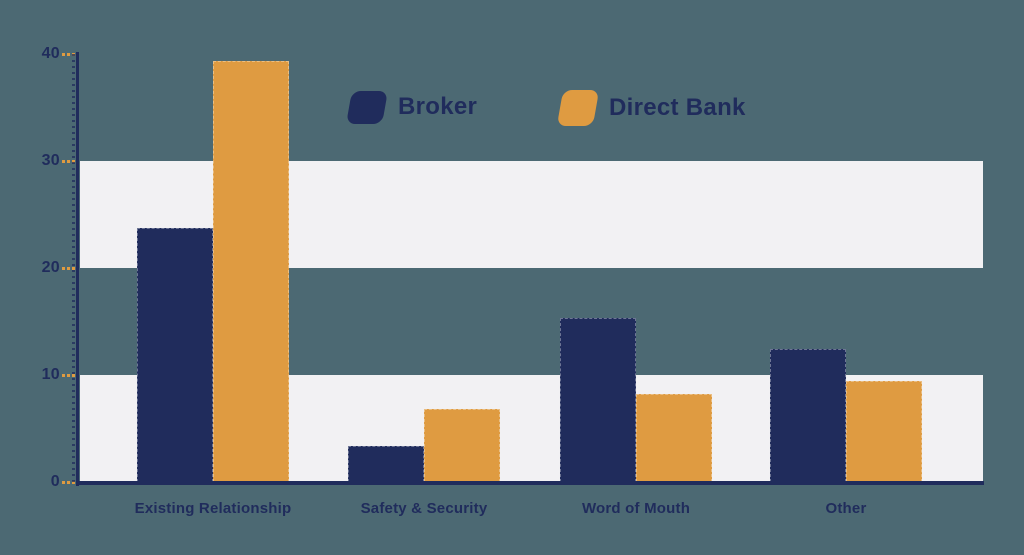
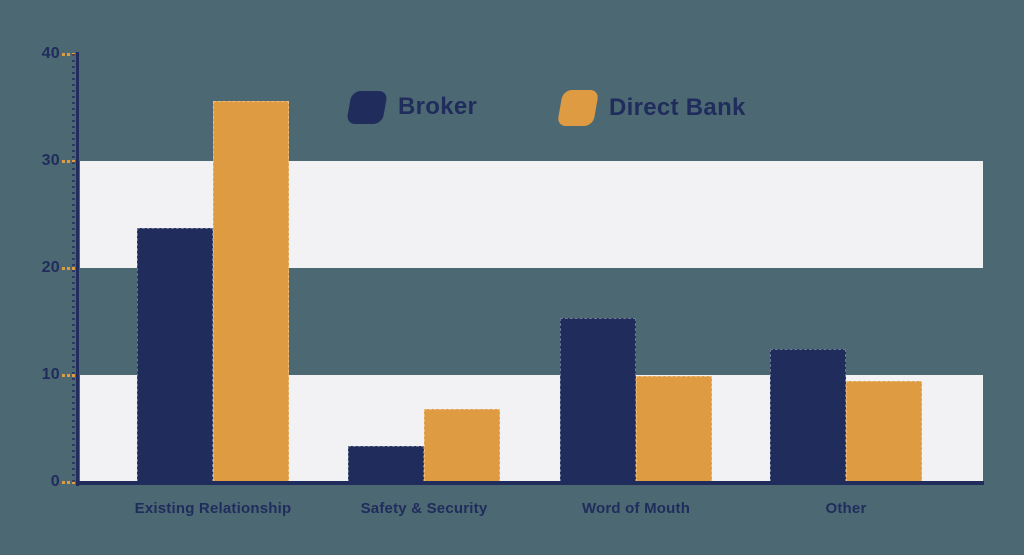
Direct Bank/Existing Relationship: 39.3 -> 35.6
Direct Bank/Word of Mouth: 8.2 -> 9.9
